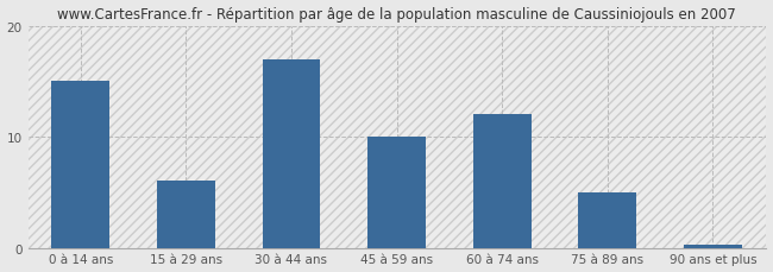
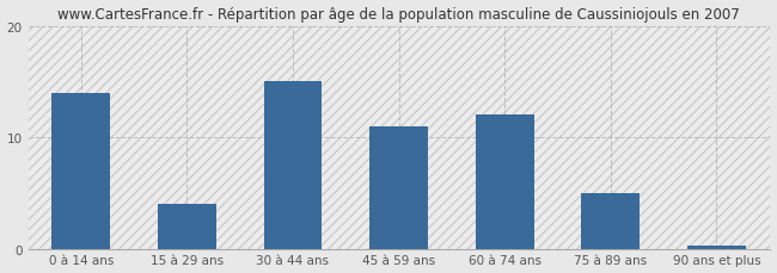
0 à 14 ans: 15.0 -> 14.0
15 à 29 ans: 6.0 -> 4.0
30 à 44 ans: 17.0 -> 15.0
45 à 59 ans: 10.0 -> 11.0
